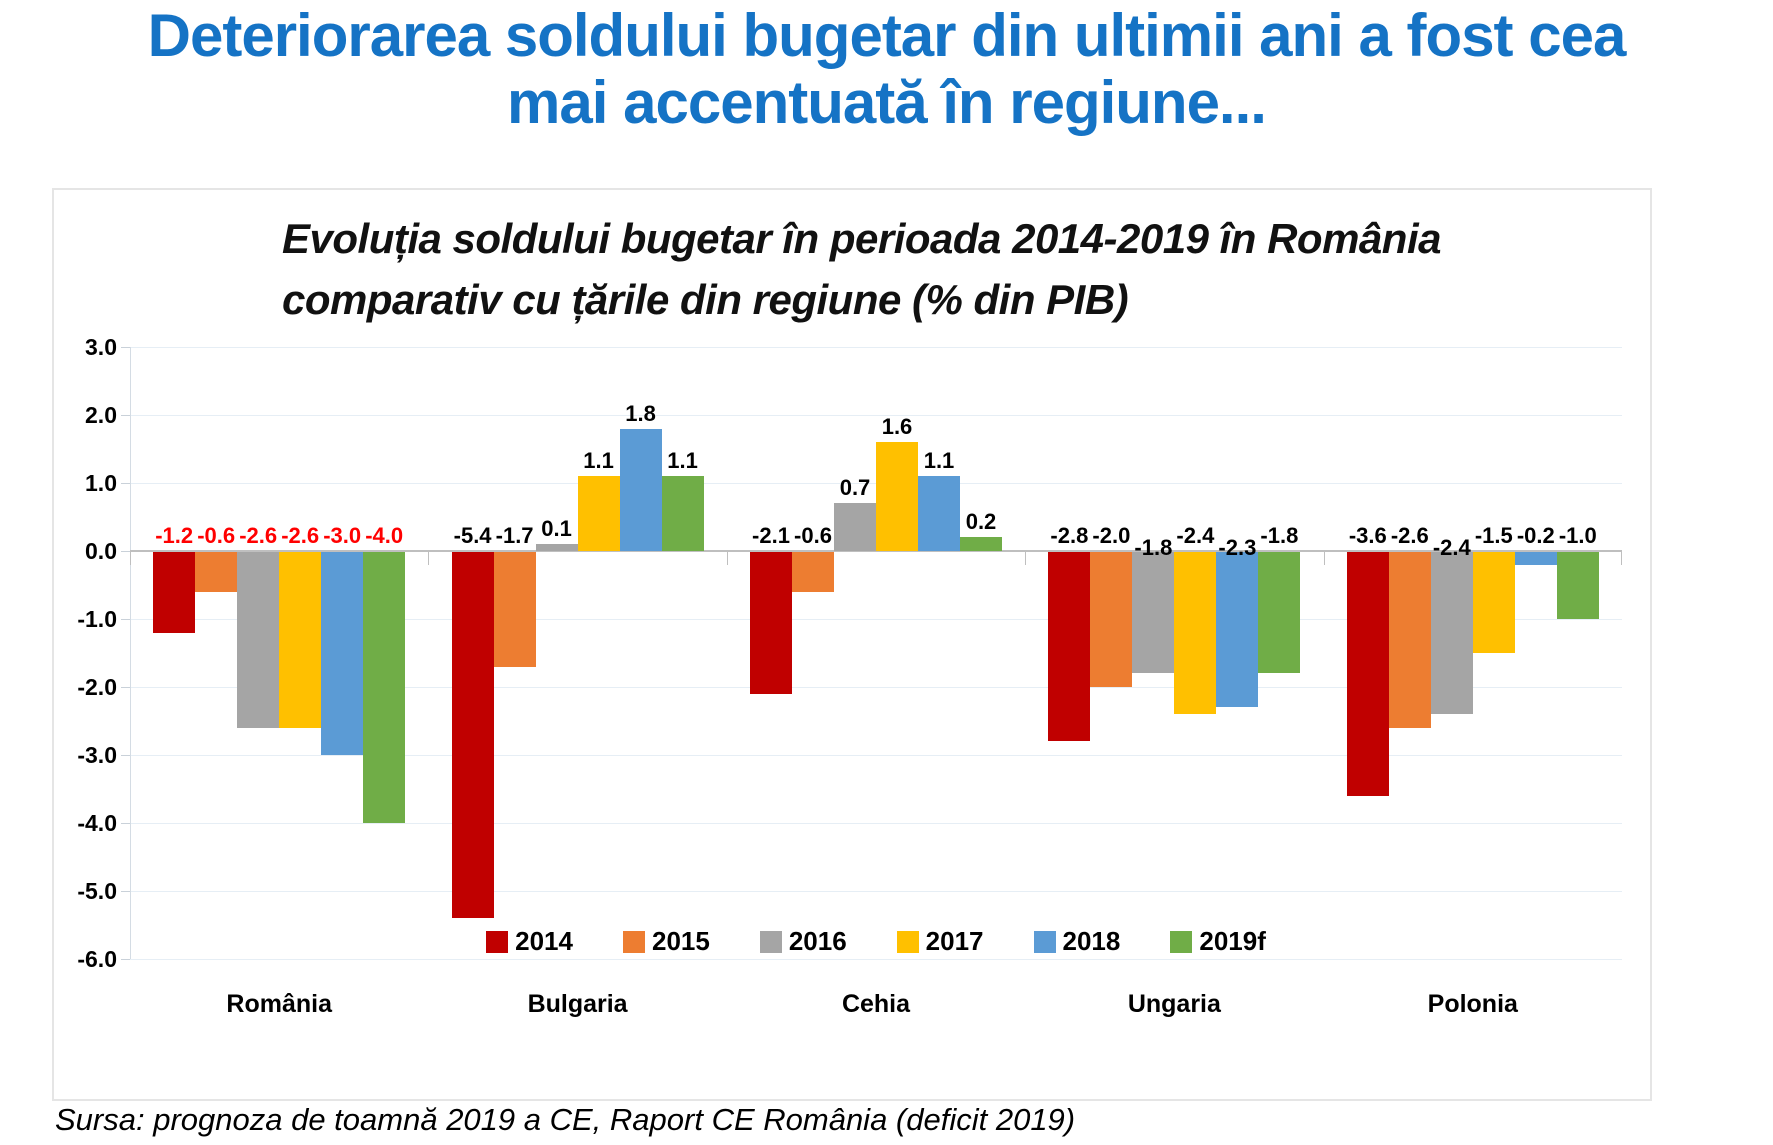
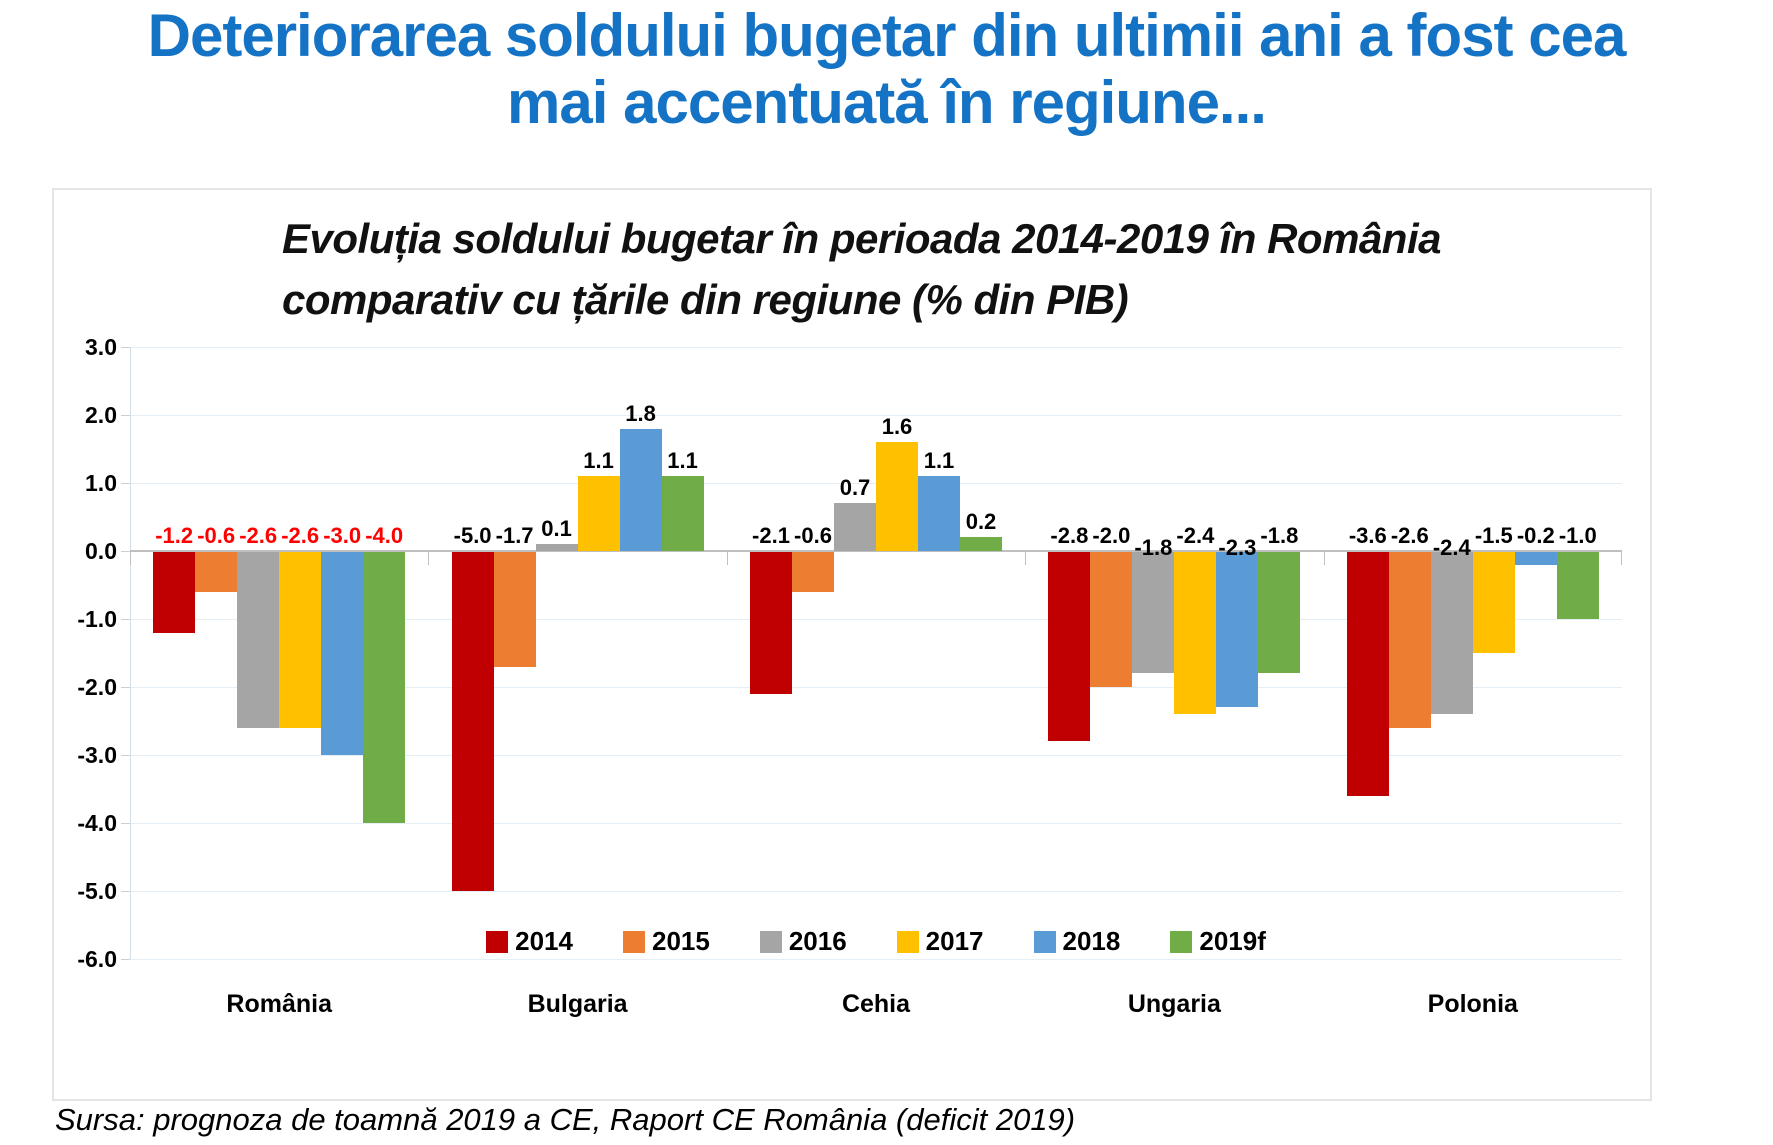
2014/Bulgaria: -5.4 -> -5.0
